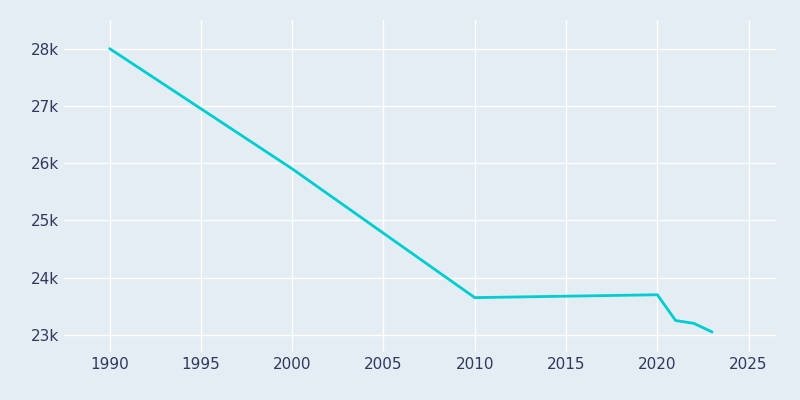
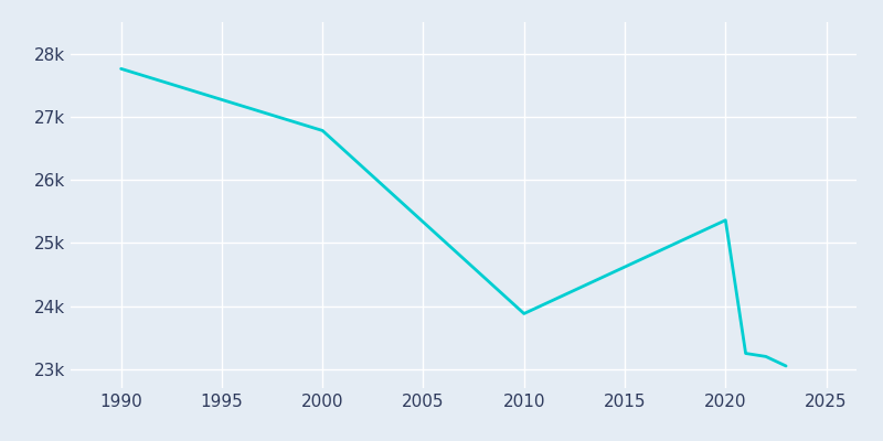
1990: 28.00k -> 27.76k
2000: 25.90k -> 26.78k
2010: 23.65k -> 23.88k
2020: 23.70k -> 25.36k
